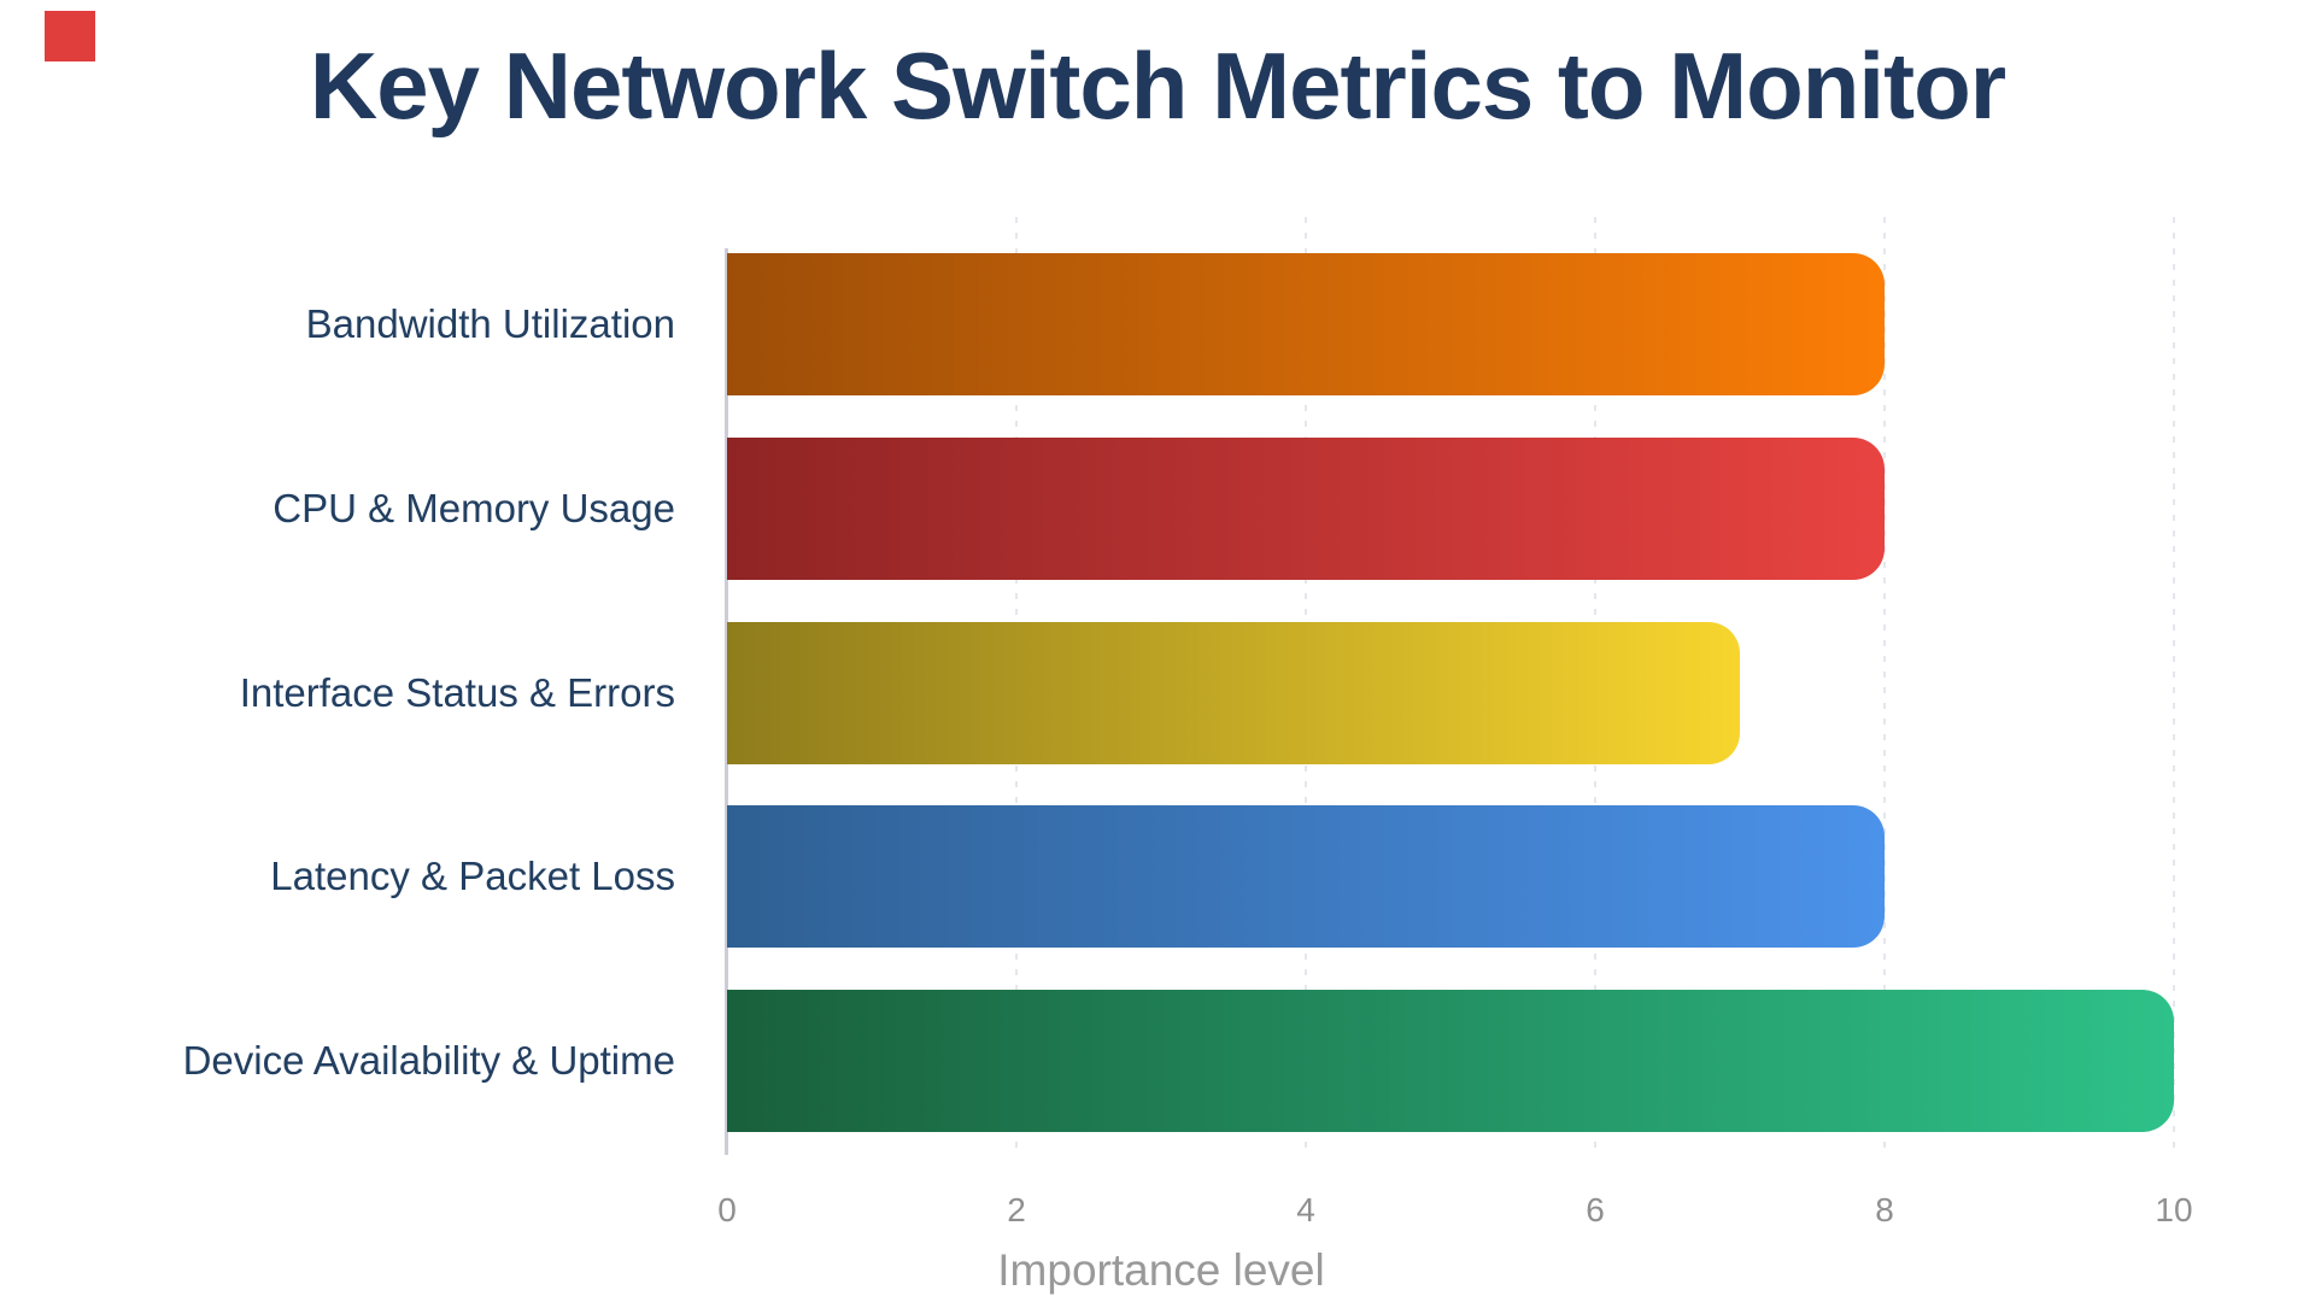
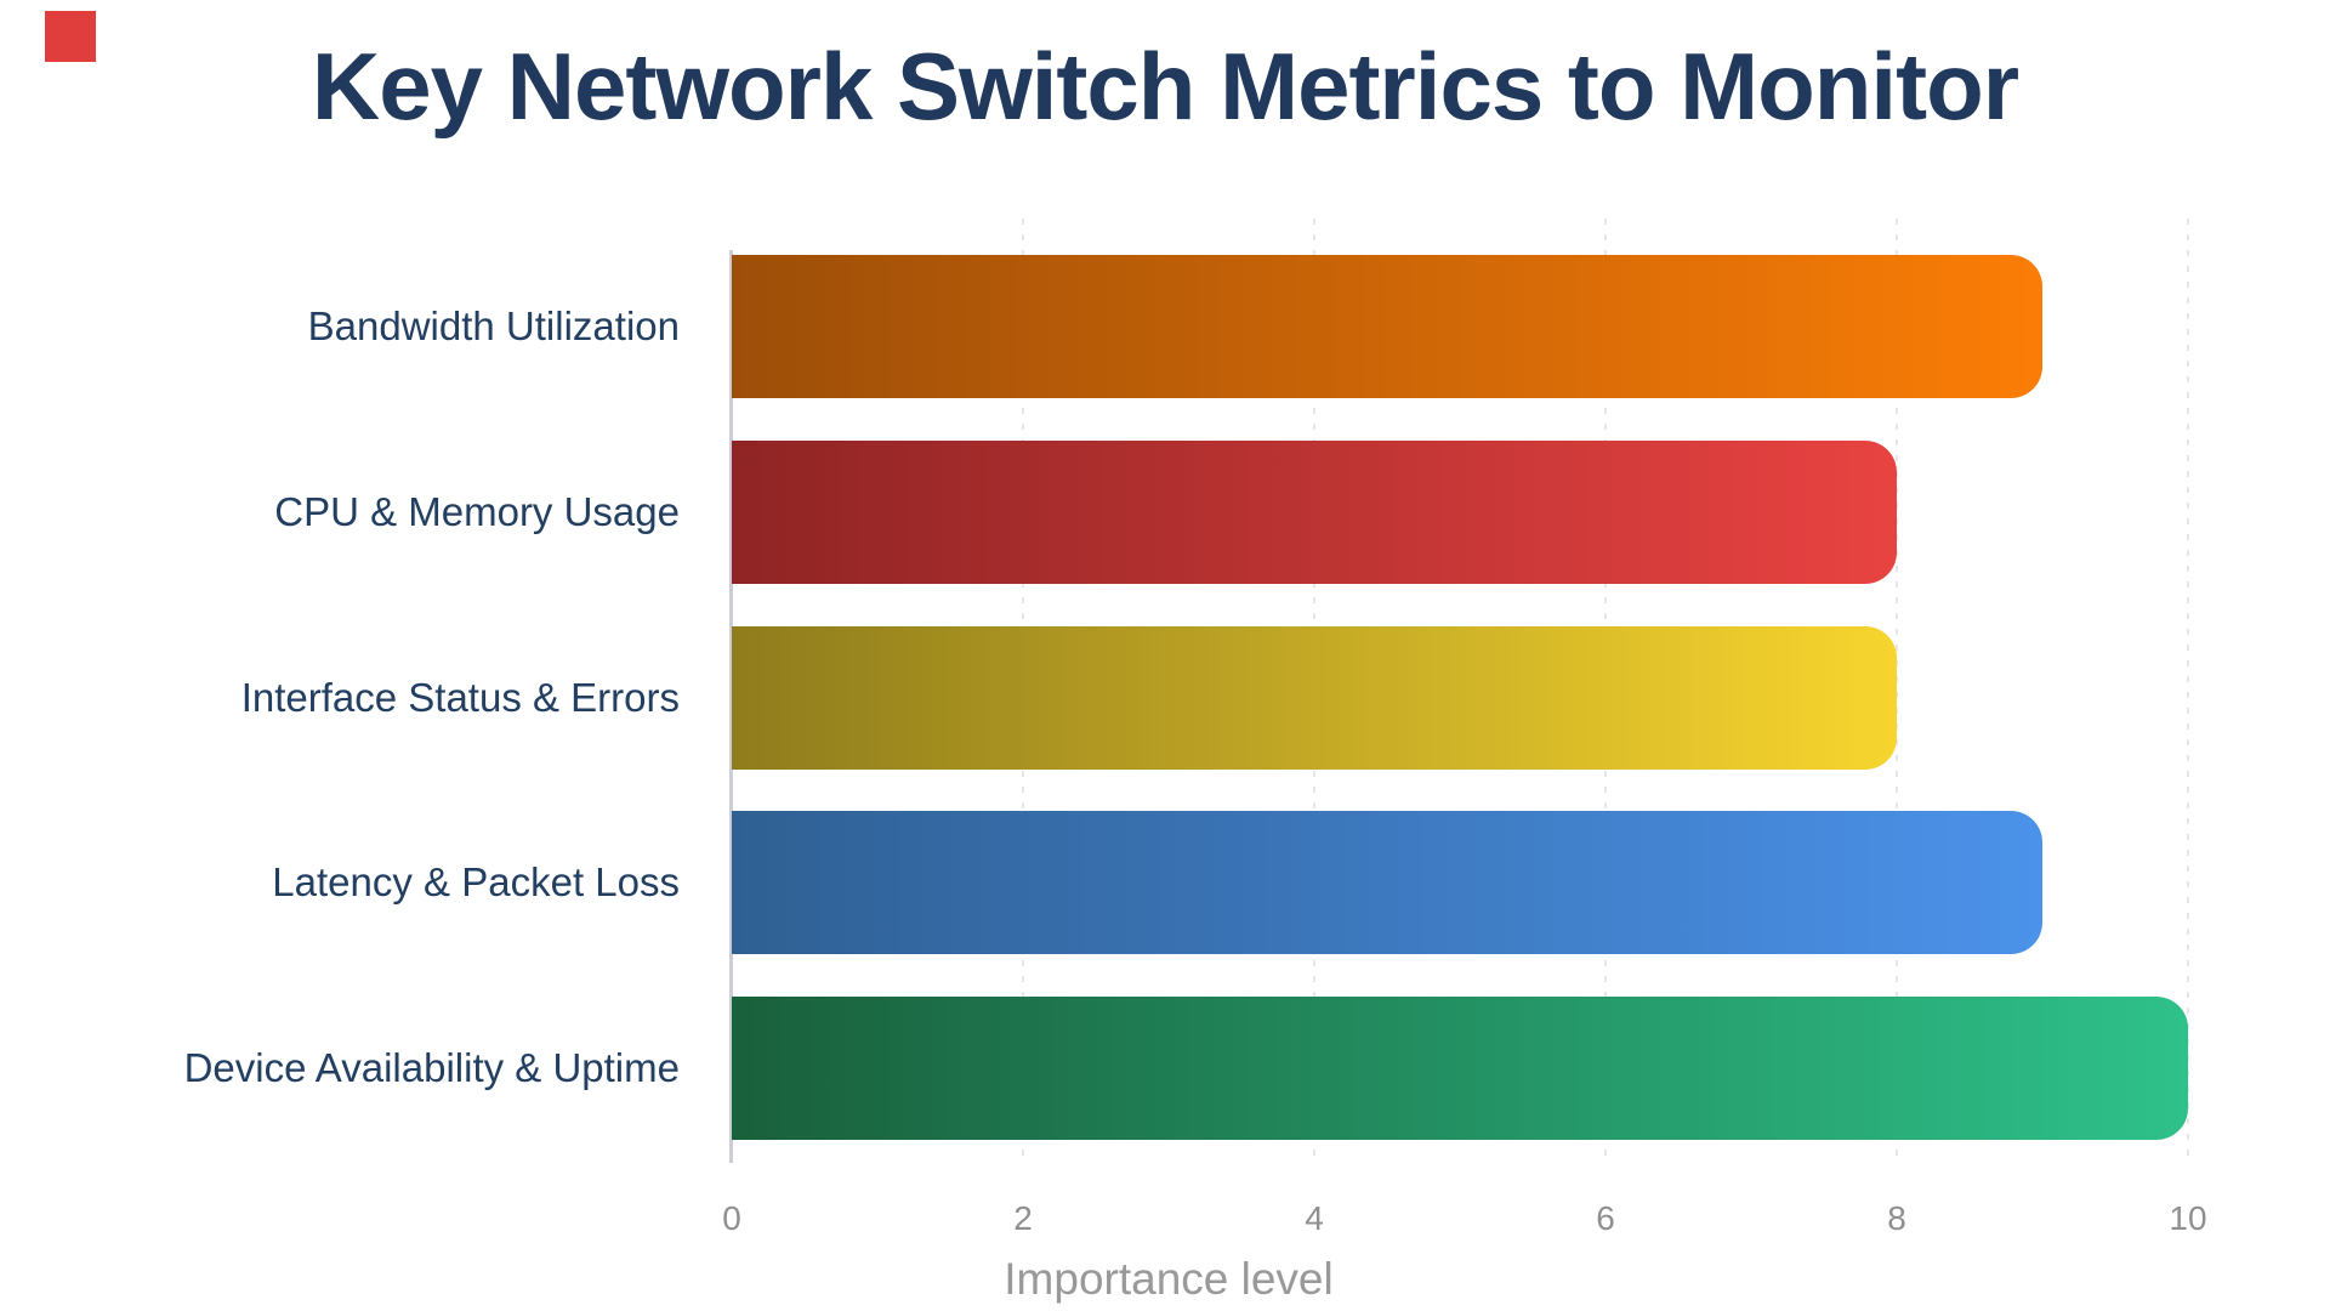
Bandwidth Utilization: 8 -> 9
Interface Status & Errors: 7 -> 8
Latency & Packet Loss: 8 -> 9
